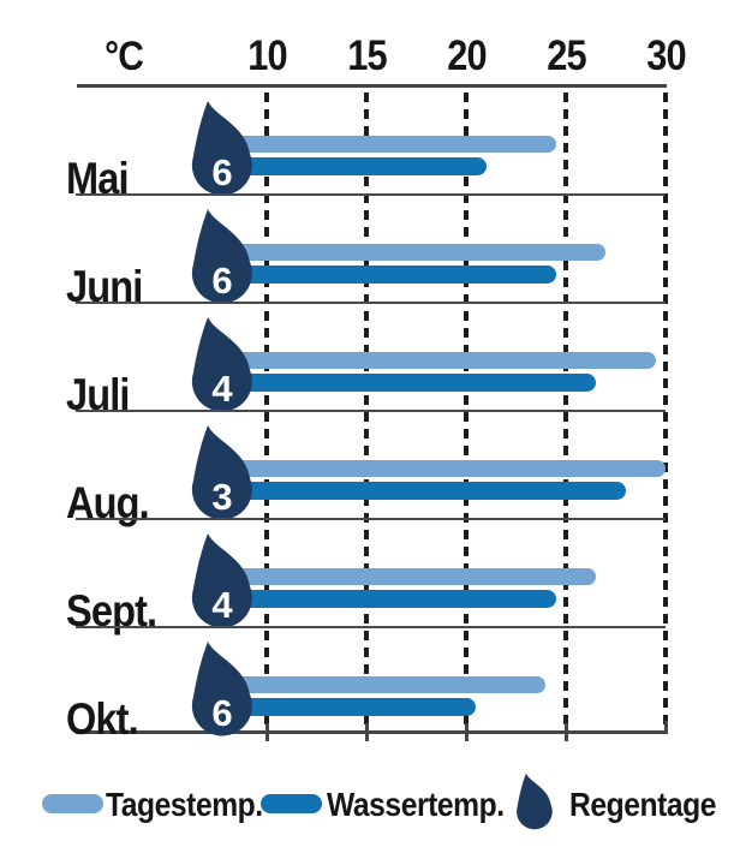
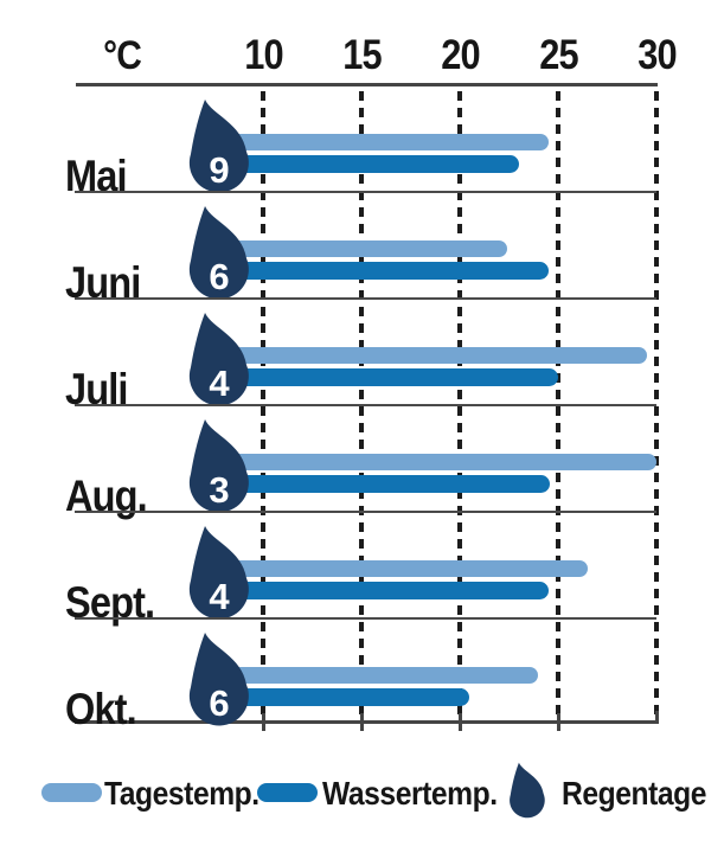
Wassertemp./Mai: 21.0 -> 23.0
Regentage/Mai: 6 -> 9
Tagestemp./Juni: 27.0 -> 22.4
Wassertemp./Juli: 26.5 -> 25.0
Wassertemp./Aug.: 28.0 -> 24.6
